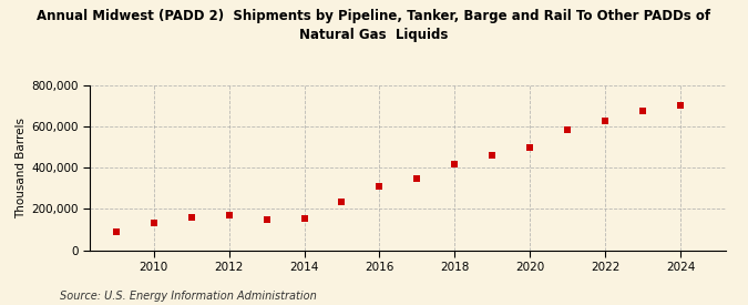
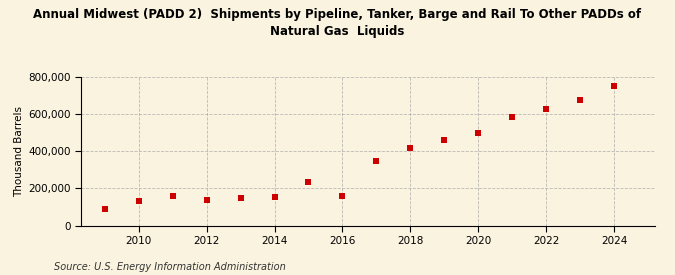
2012: 170,000 -> 140,000
2016: 310,000 -> 160,000
2024: 700,000 -> 750,000
